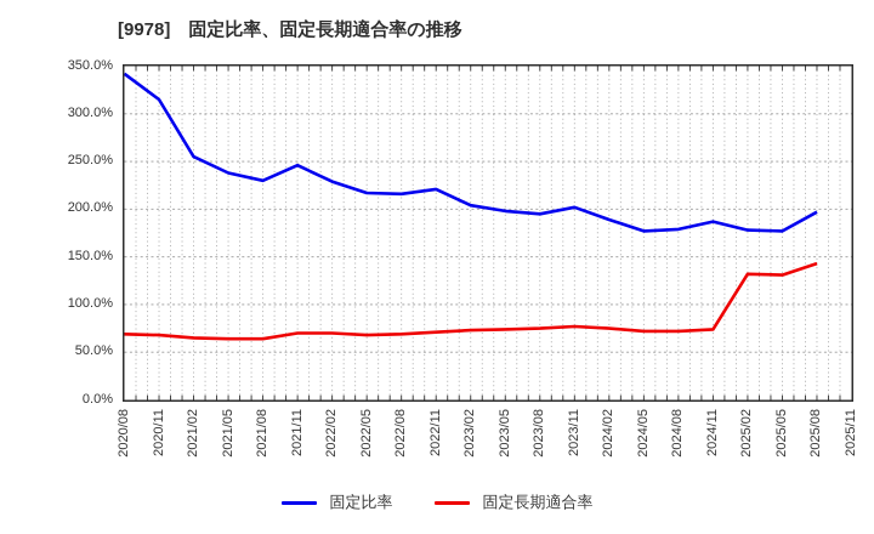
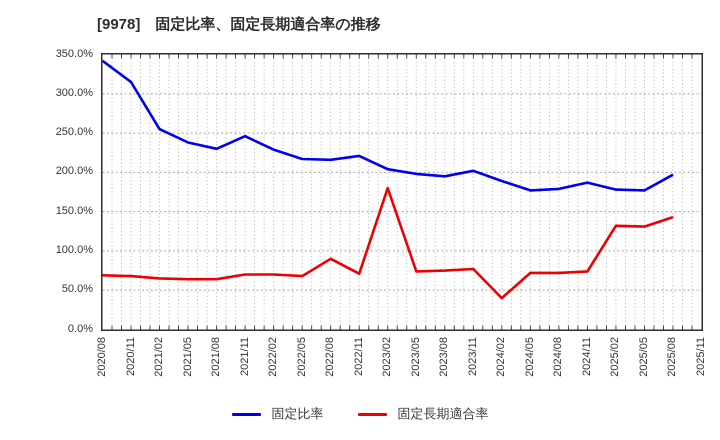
固定長期適合率/2022/08: 70% -> 90%
固定長期適合率/2023/02: 70% -> 180%
固定長期適合率/2024/02: 80% -> 40%
